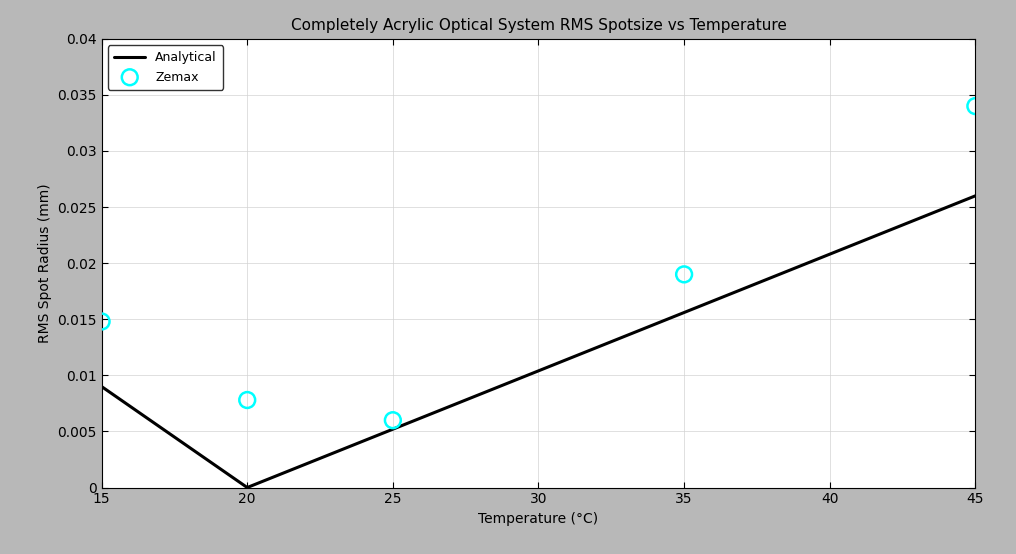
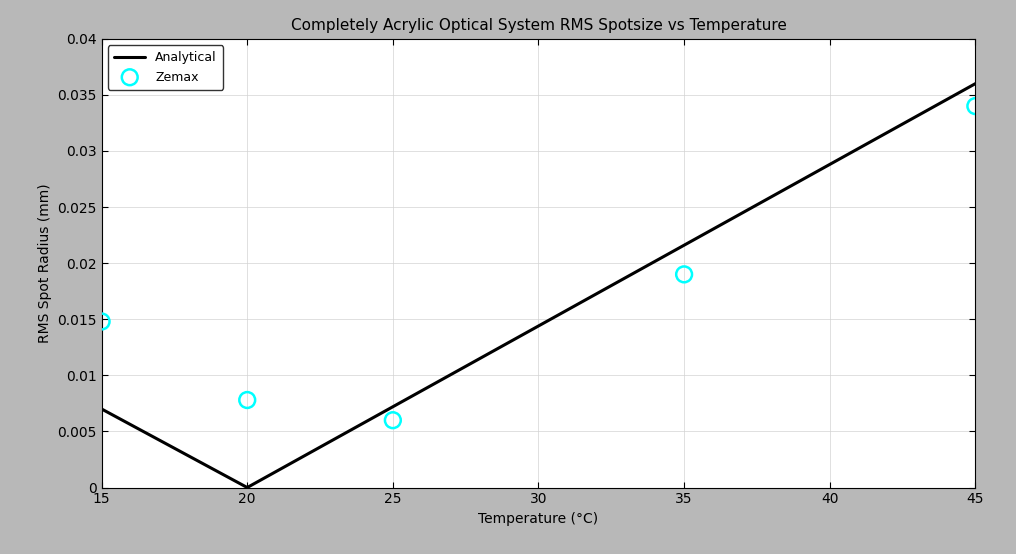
Analytical/15: 0.009 -> 0.007
Analytical/45: 0.026 -> 0.036
